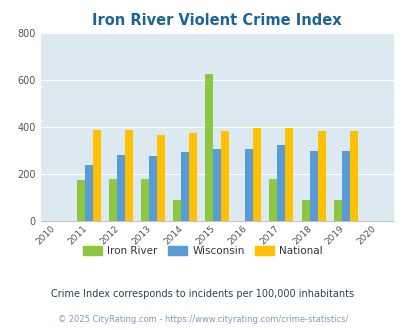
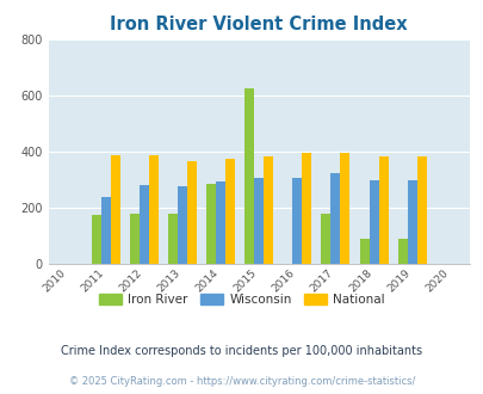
Iron River/2014: 90 -> 285
